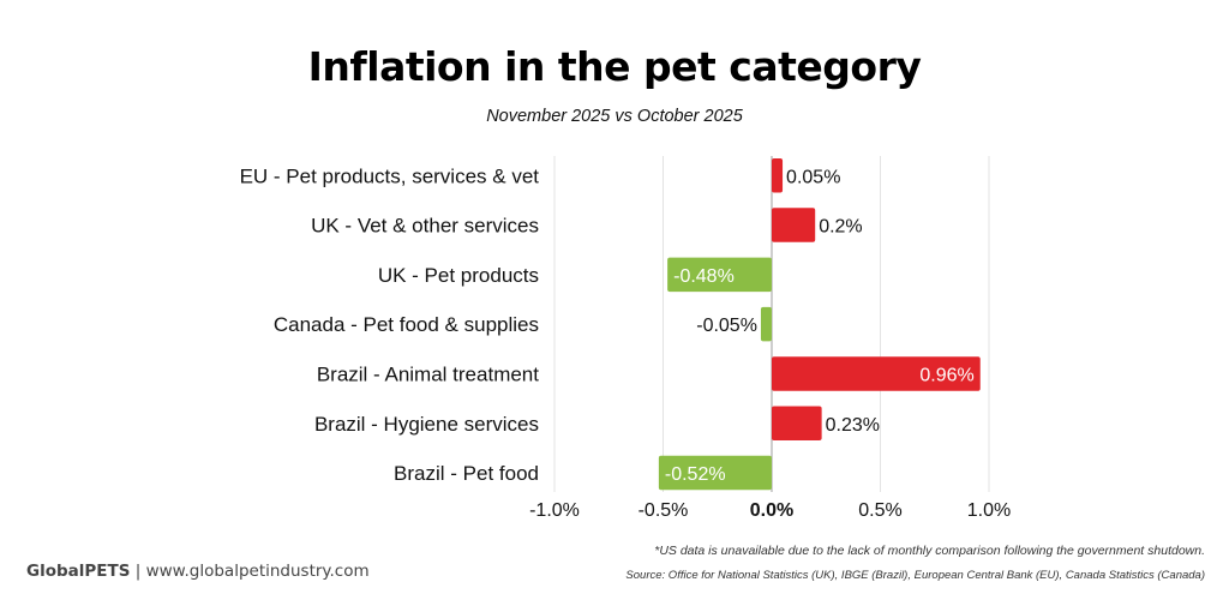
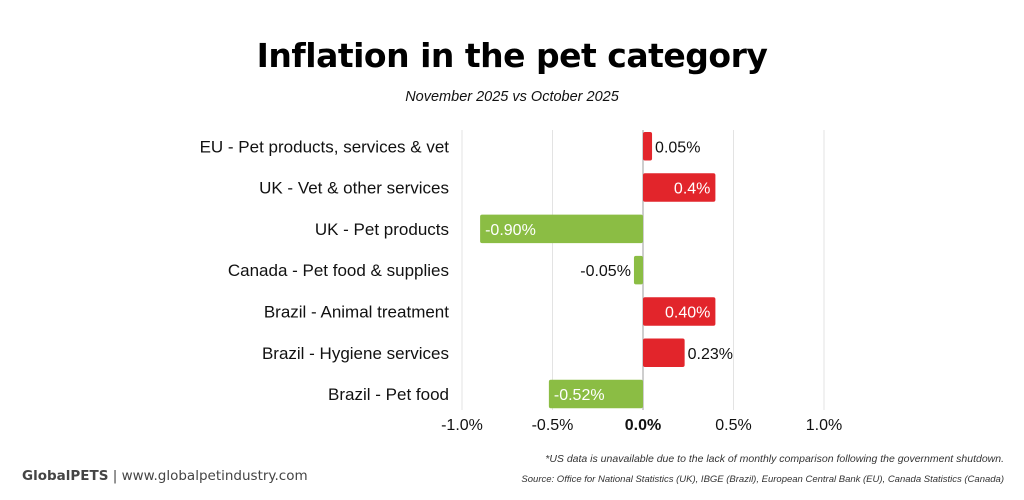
UK - Vet & other services: 0.2% -> 0.4%
UK - Pet products: -0.48% -> -0.90%
Brazil - Animal treatment: 0.96% -> 0.40%
